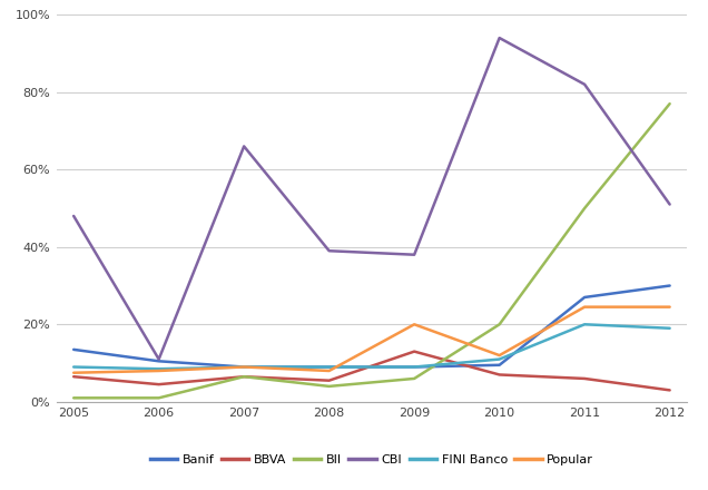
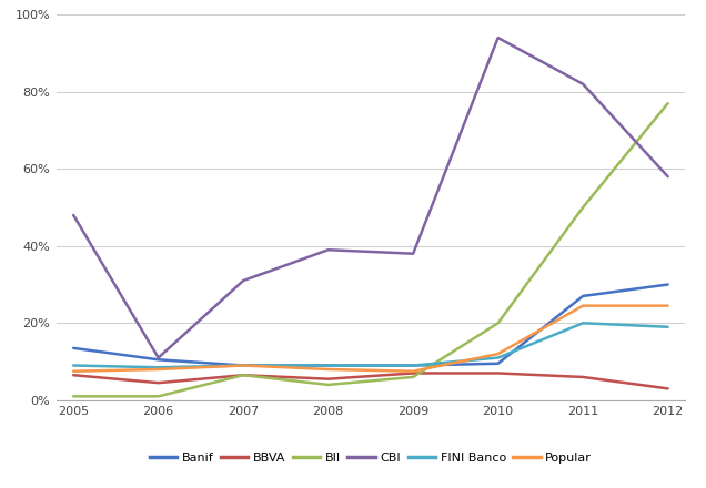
CBI/2007: 66% -> 31%
BBVA/2009: 13.0% -> 7.0%
Popular/2009: 20.0% -> 7.5%
CBI/2012: 51% -> 58%
